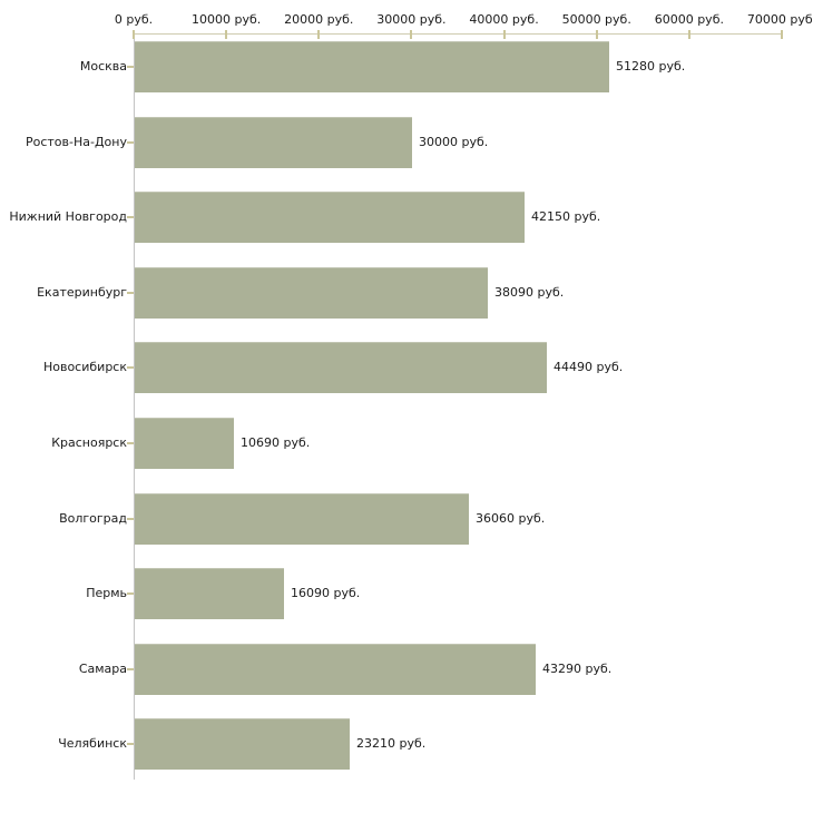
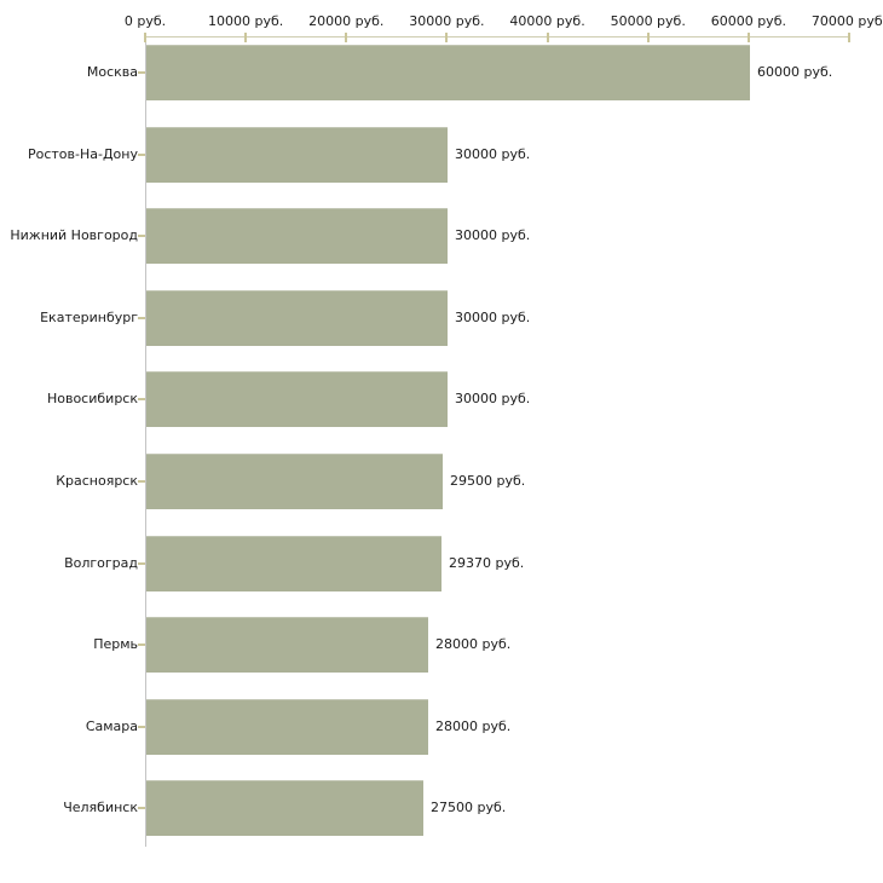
Москва: 51280 -> 60000
Нижний Новгород: 42150 -> 30000
Екатеринбург: 38090 -> 30000
Новосибирск: 44490 -> 30000
Красноярск: 10690 -> 29500
Волгоград: 36060 -> 29370
Пермь: 16090 -> 28000
Самара: 43290 -> 28000
Челябинск: 23210 -> 27500
